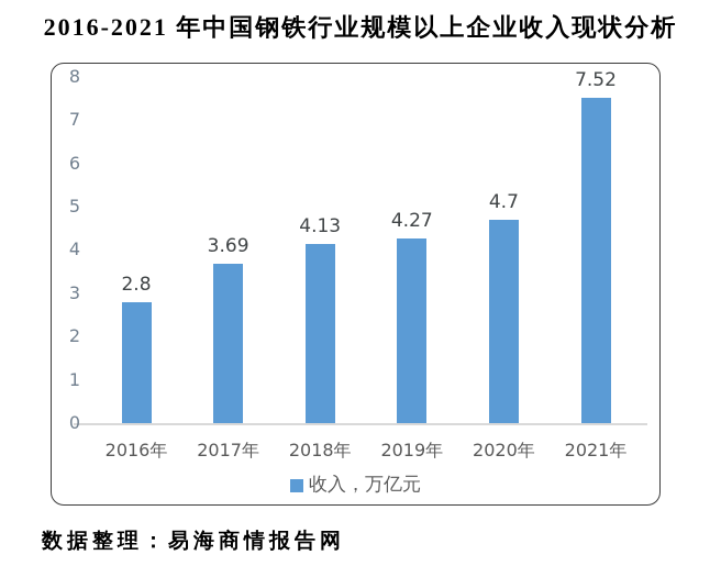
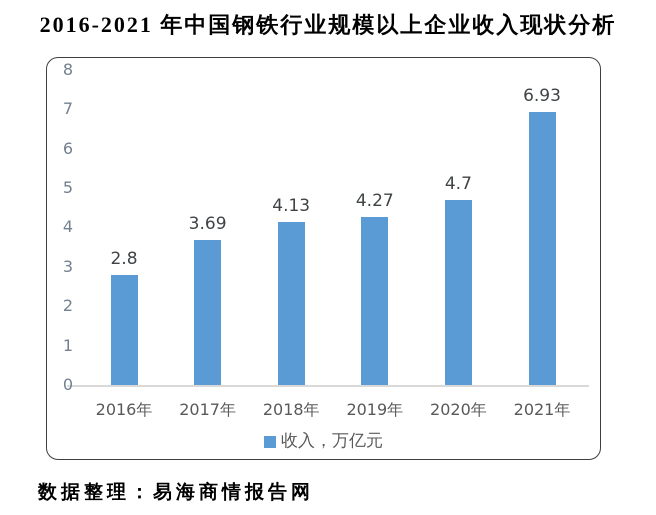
2021年: 7.52 -> 6.93
